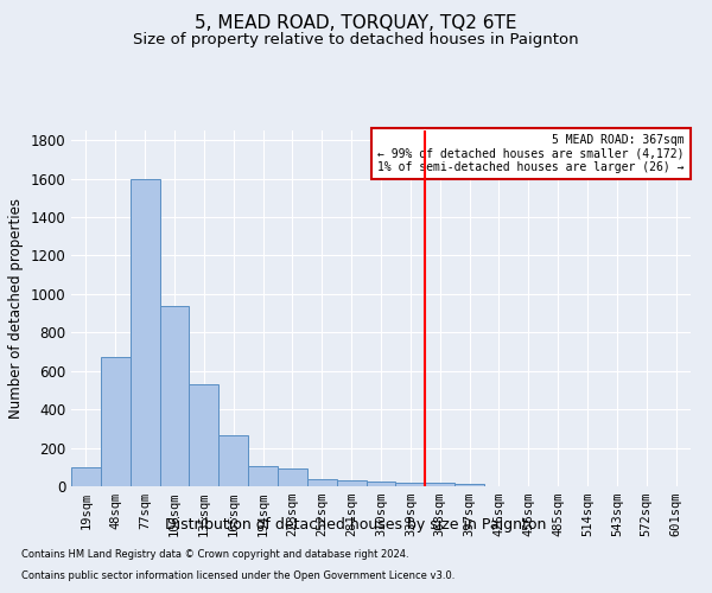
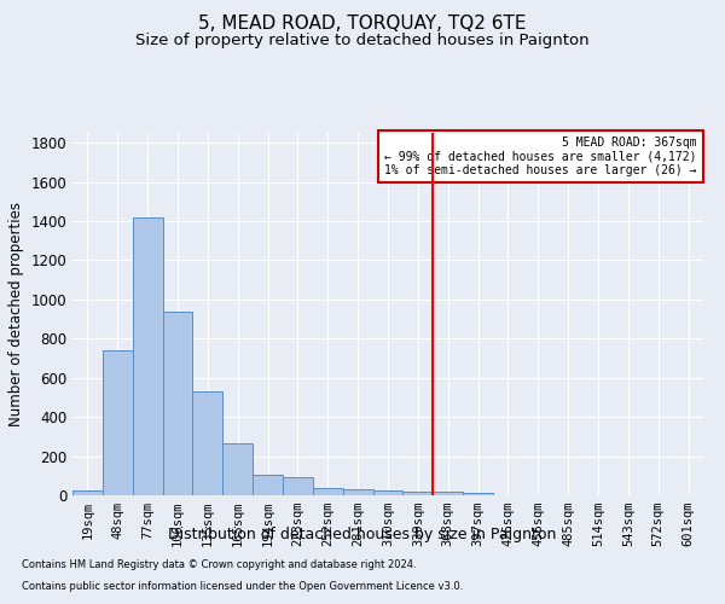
19sqm: 100 -> 20
48sqm: 670 -> 740
77sqm: 1600 -> 1420
